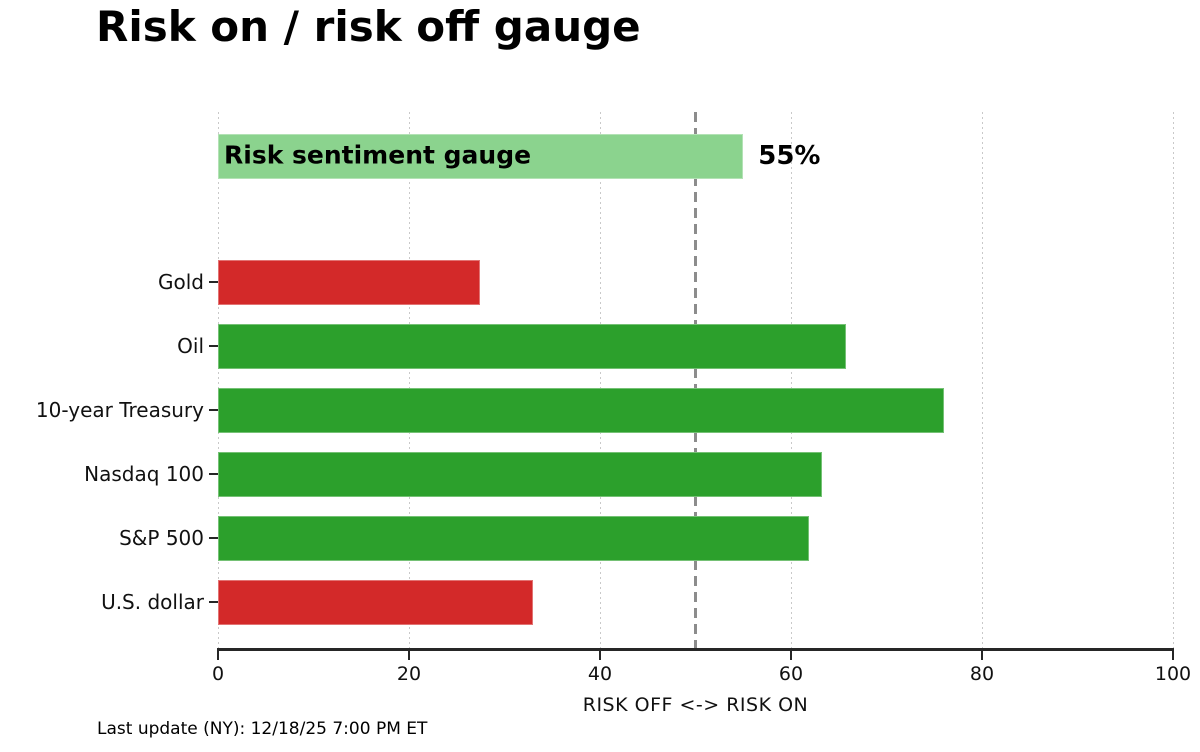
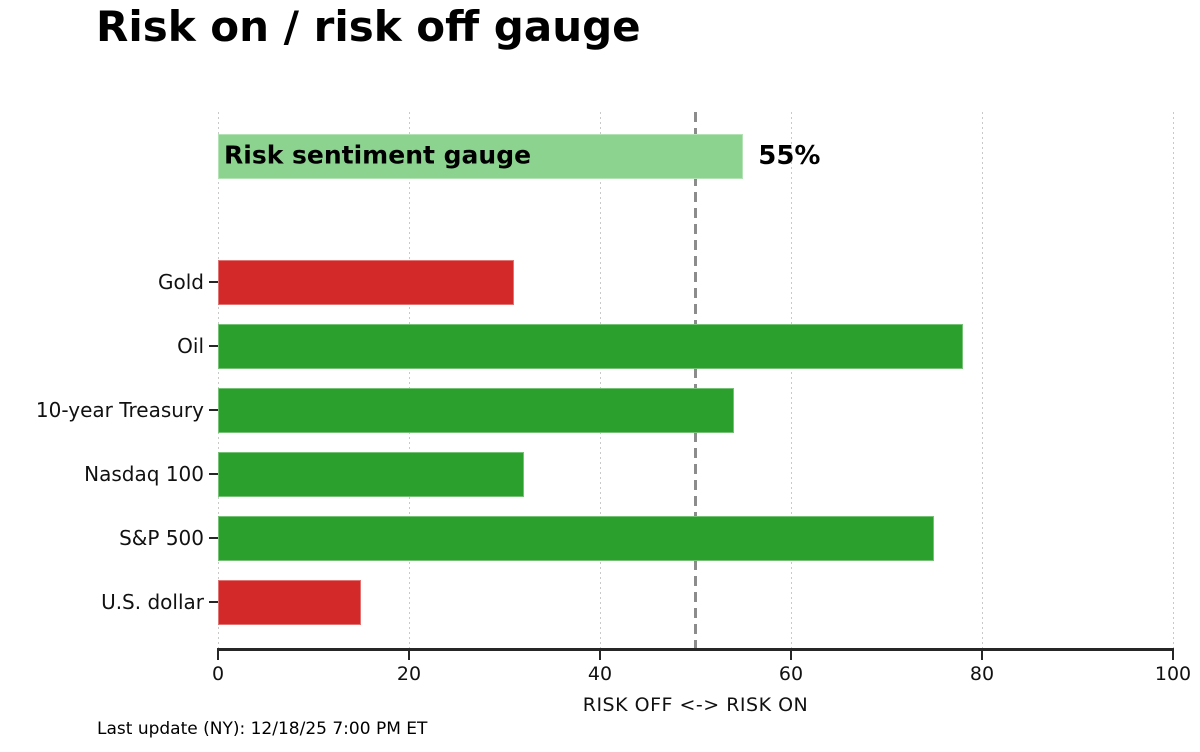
Gold: 27 -> 31
Oil: 66 -> 78
10-year Treasury: 76 -> 54
Nasdaq 100: 63 -> 32
S&P 500: 62 -> 75
U.S. dollar: 33 -> 15
